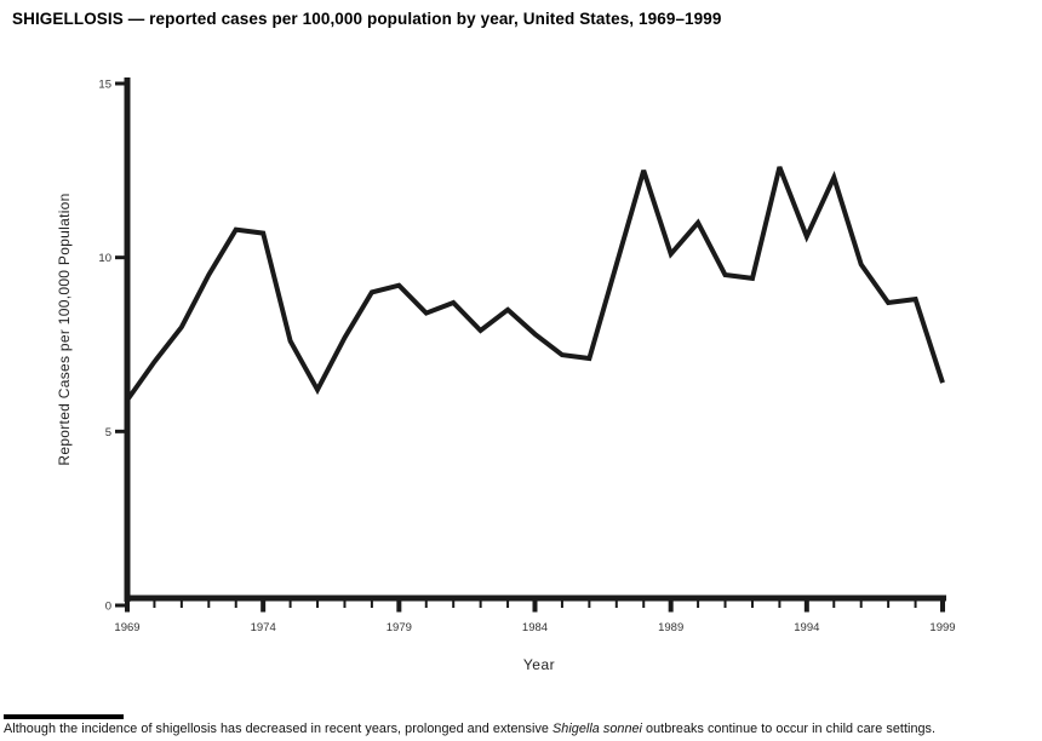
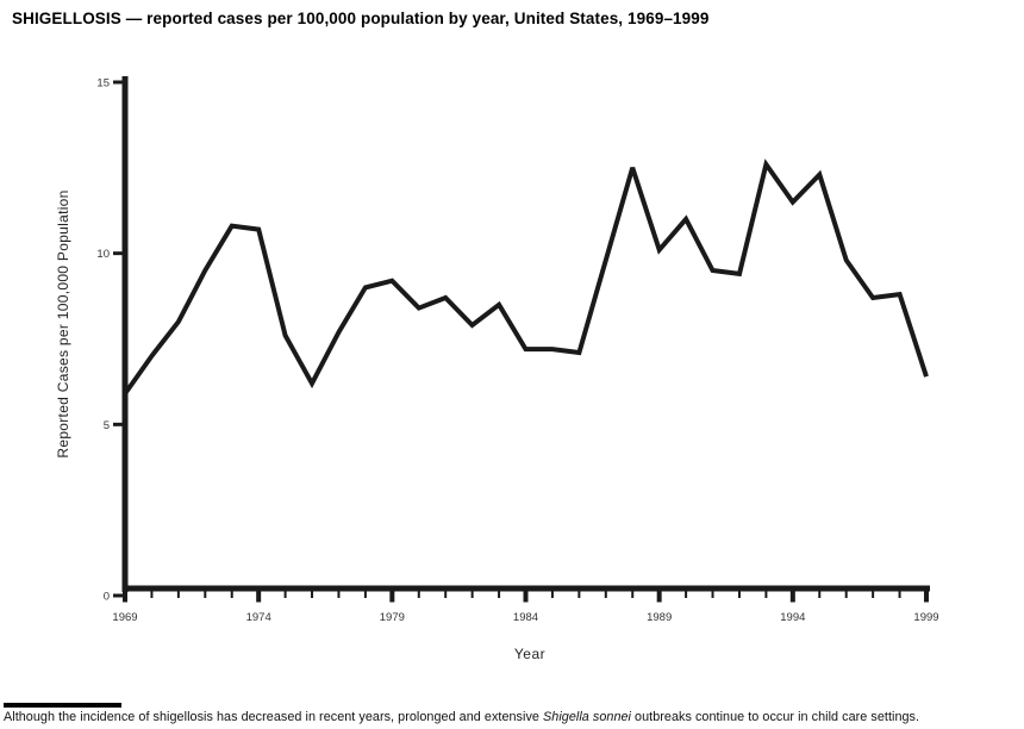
1984: 7.8 -> 7.2
1994: 10.6 -> 11.5
